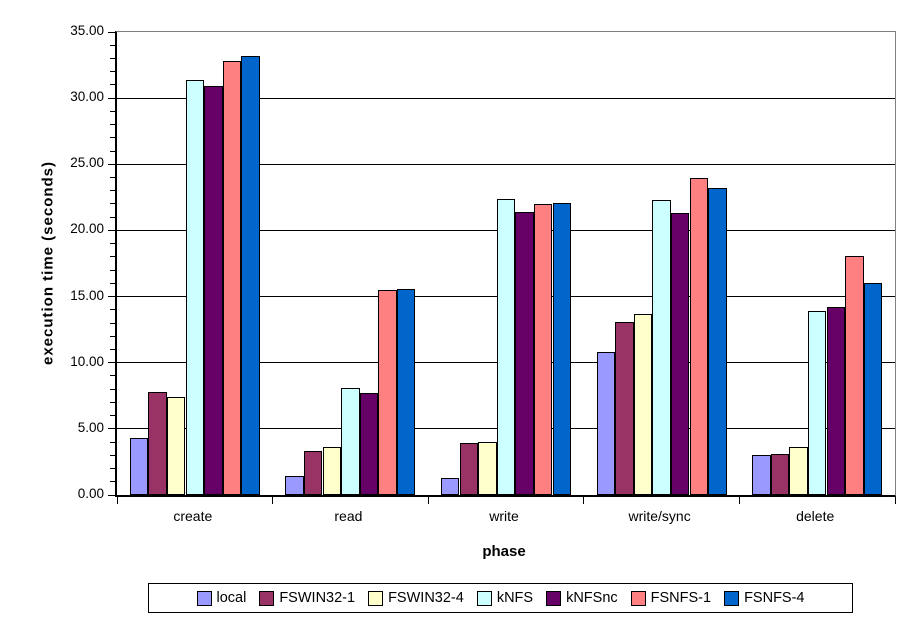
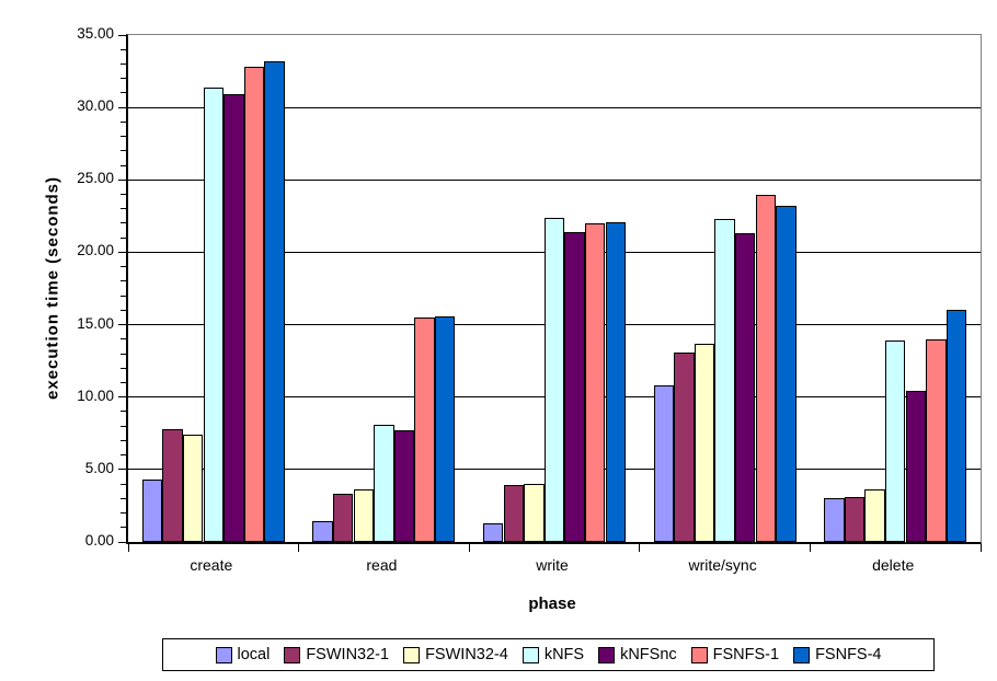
kNFSnc/delete: 14.2 -> 10.4
FSNFS-1/delete: 18.1 -> 14.0
